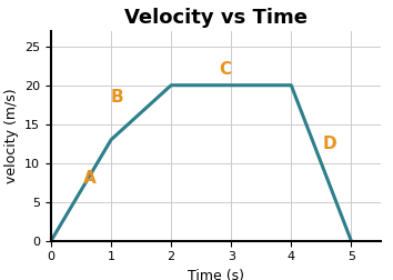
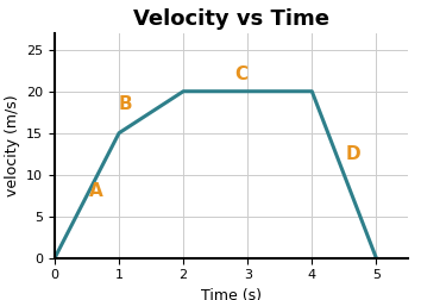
1: 13 -> 15
